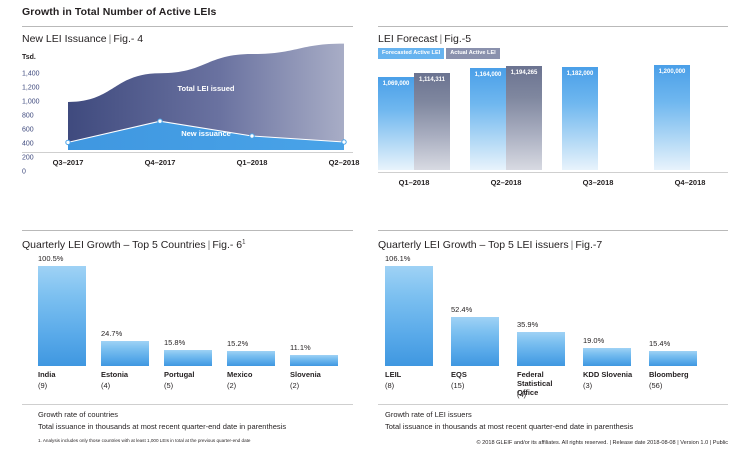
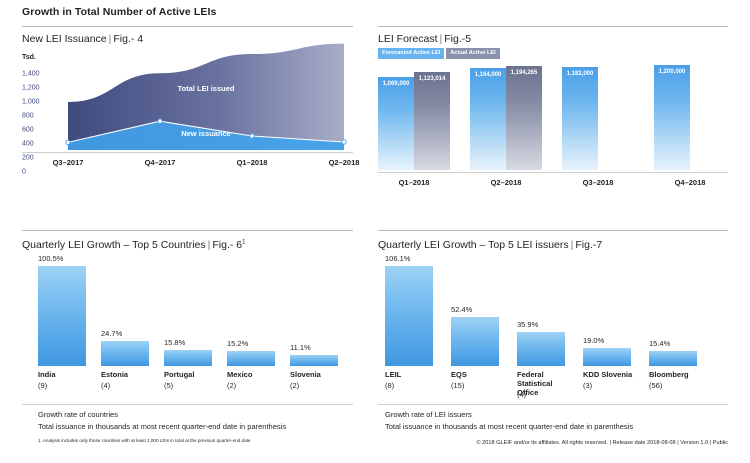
LEI Forecast/Actual Active LEI/Q1–2018: 1,114,311 -> 1,123,014
